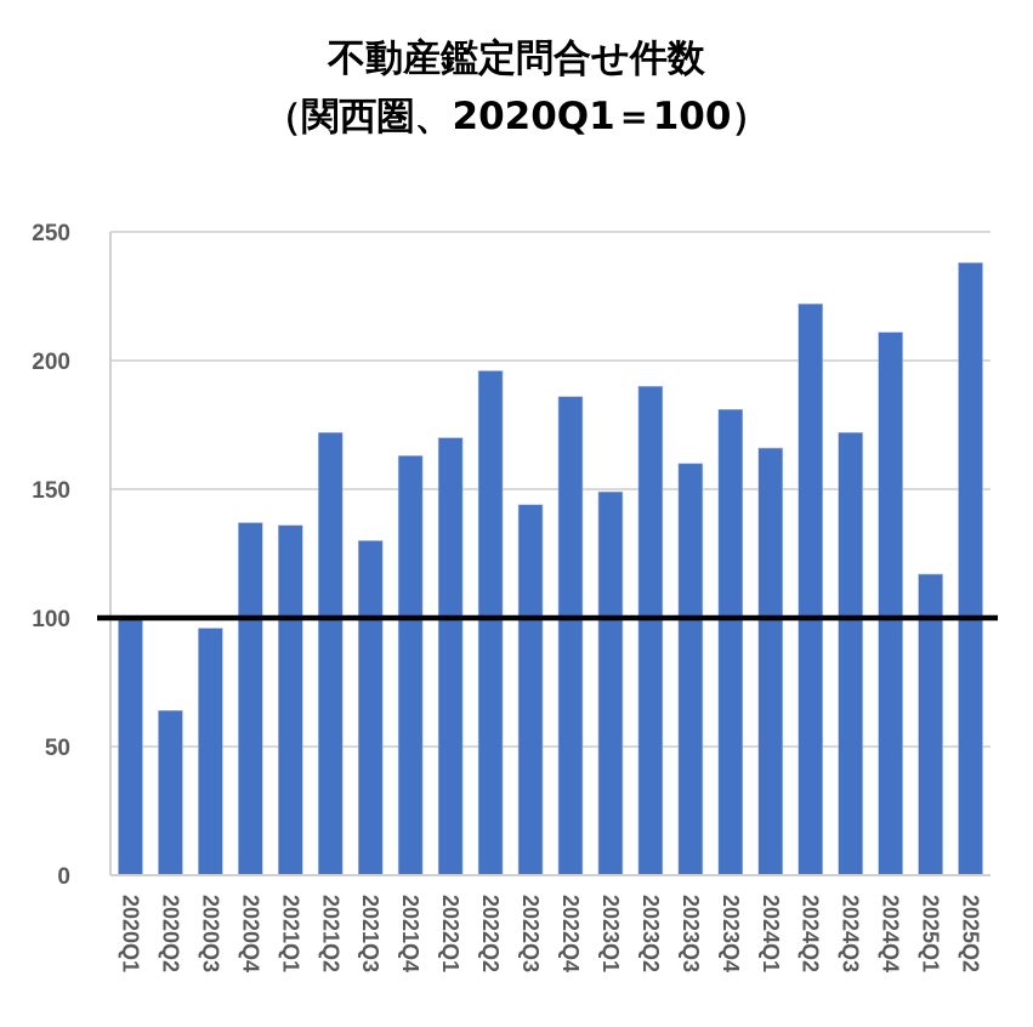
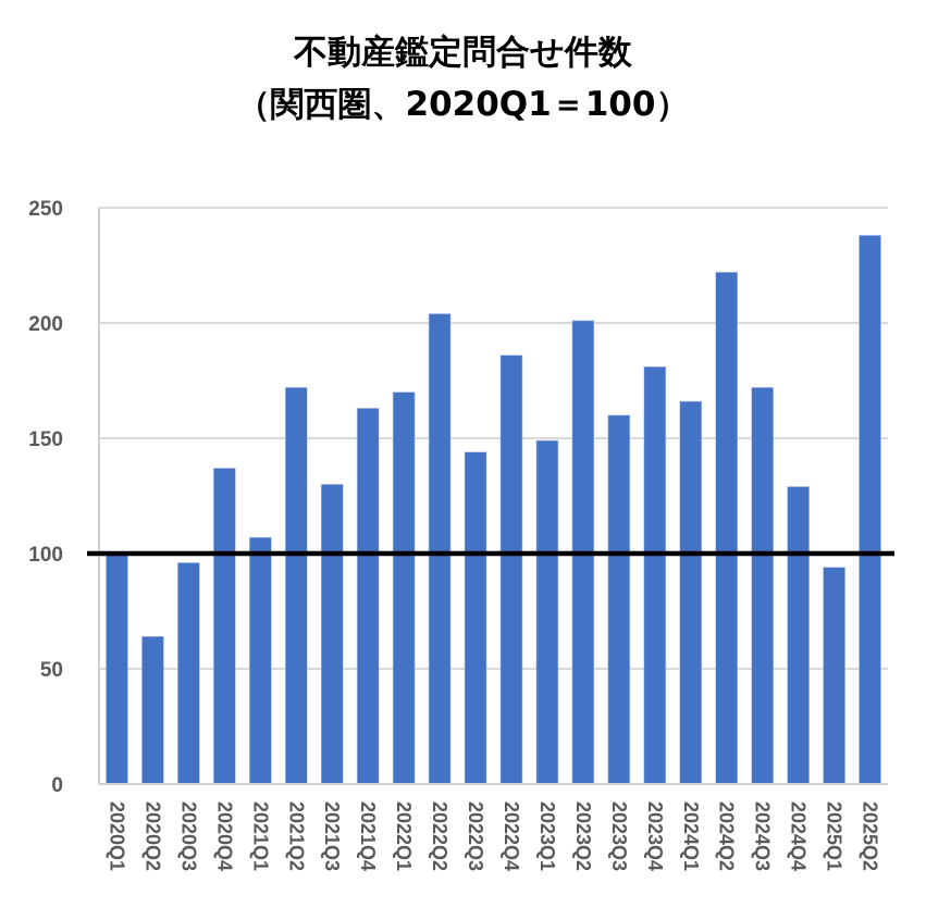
2021Q1: 136 -> 107
2022Q2: 196 -> 204
2023Q2: 190 -> 201
2024Q4: 211 -> 129
2025Q1: 117 -> 94
